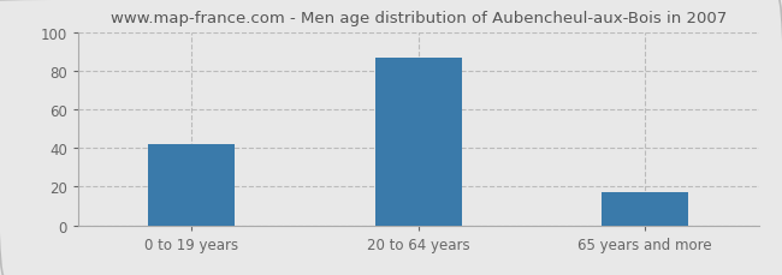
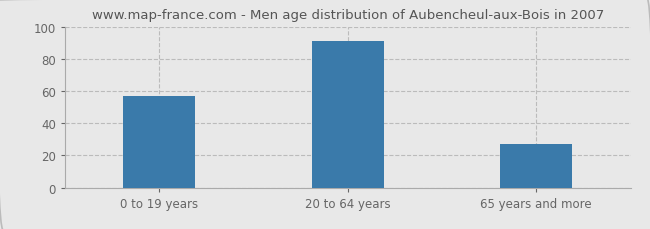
0 to 19 years: 42 -> 57
20 to 64 years: 87 -> 91
65 years and more: 17 -> 27
